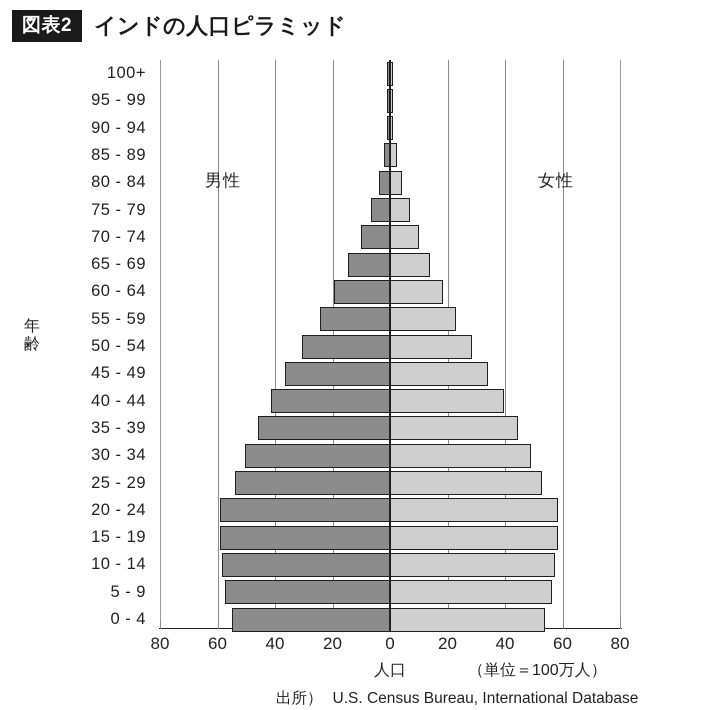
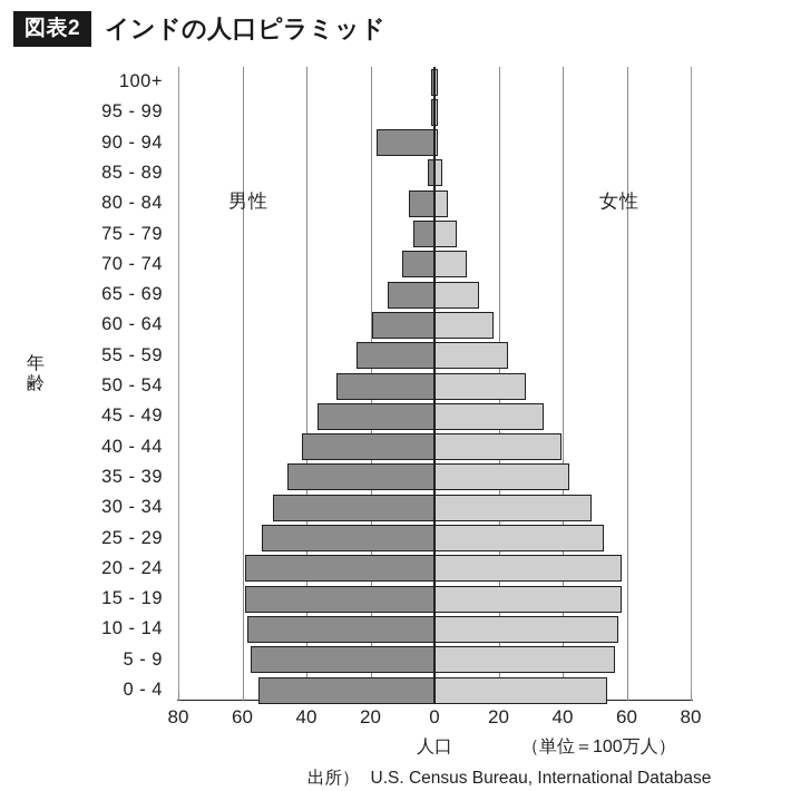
男性/90 - 94: 1 -> 18
男性/80 - 84: 4 -> 8
女性/35 - 39: 44 -> 42
